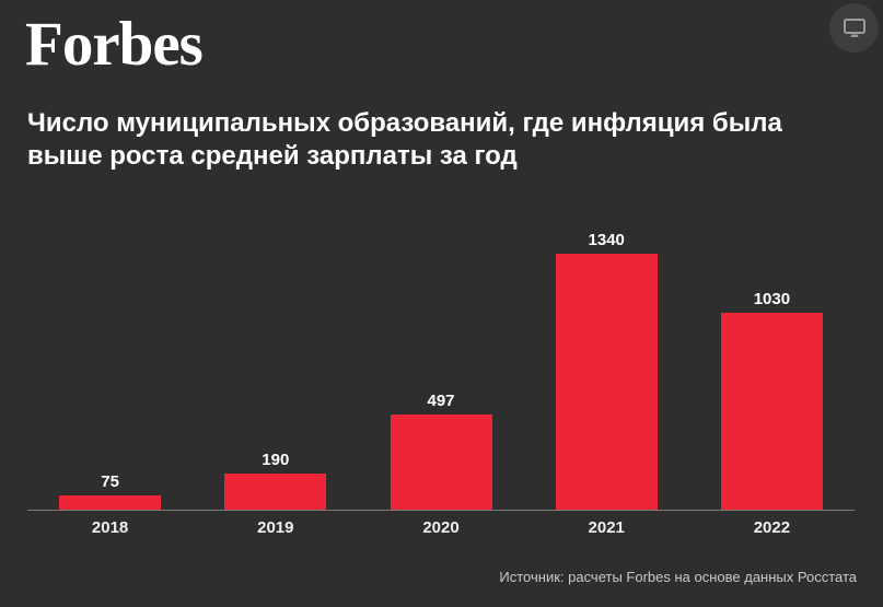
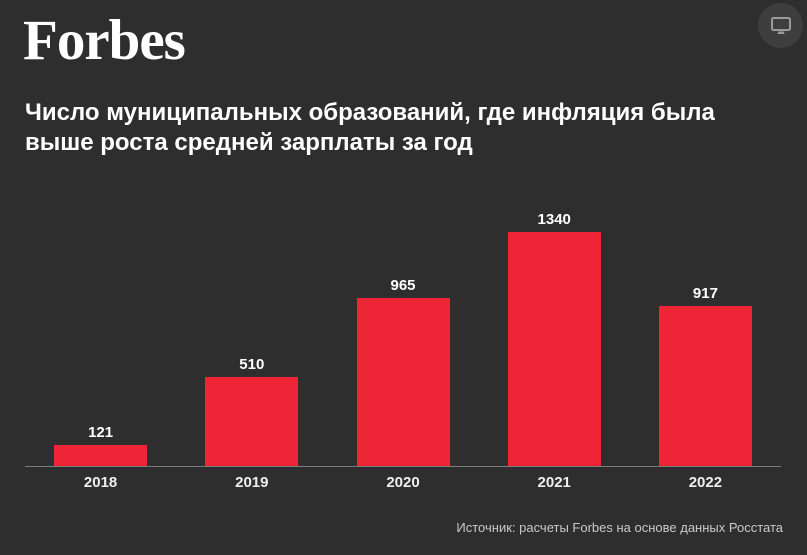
2018: 75 -> 121
2019: 190 -> 510
2020: 497 -> 965
2022: 1030 -> 917
